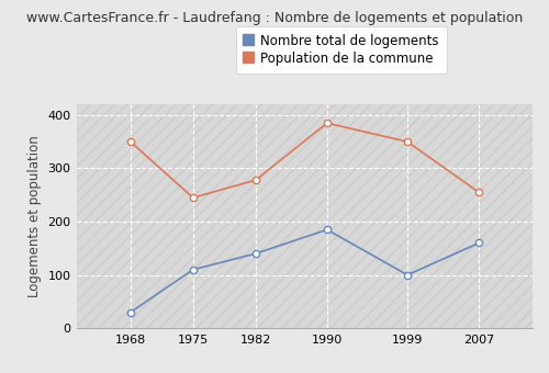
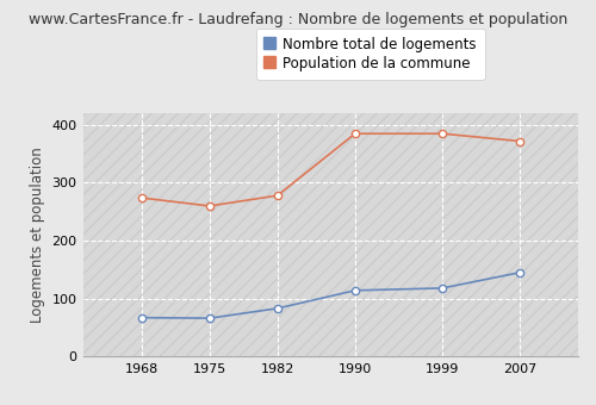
Nombre total de logements/1968: 30 -> 67
Population de la commune/1968: 350 -> 274
Nombre total de logements/1975: 110 -> 66
Population de la commune/1975: 245 -> 260
Nombre total de logements/1982: 140 -> 83
Nombre total de logements/1990: 185 -> 114
Nombre total de logements/1999: 100 -> 118
Population de la commune/1999: 350 -> 385
Nombre total de logements/2007: 160 -> 145
Population de la commune/2007: 255 -> 372
